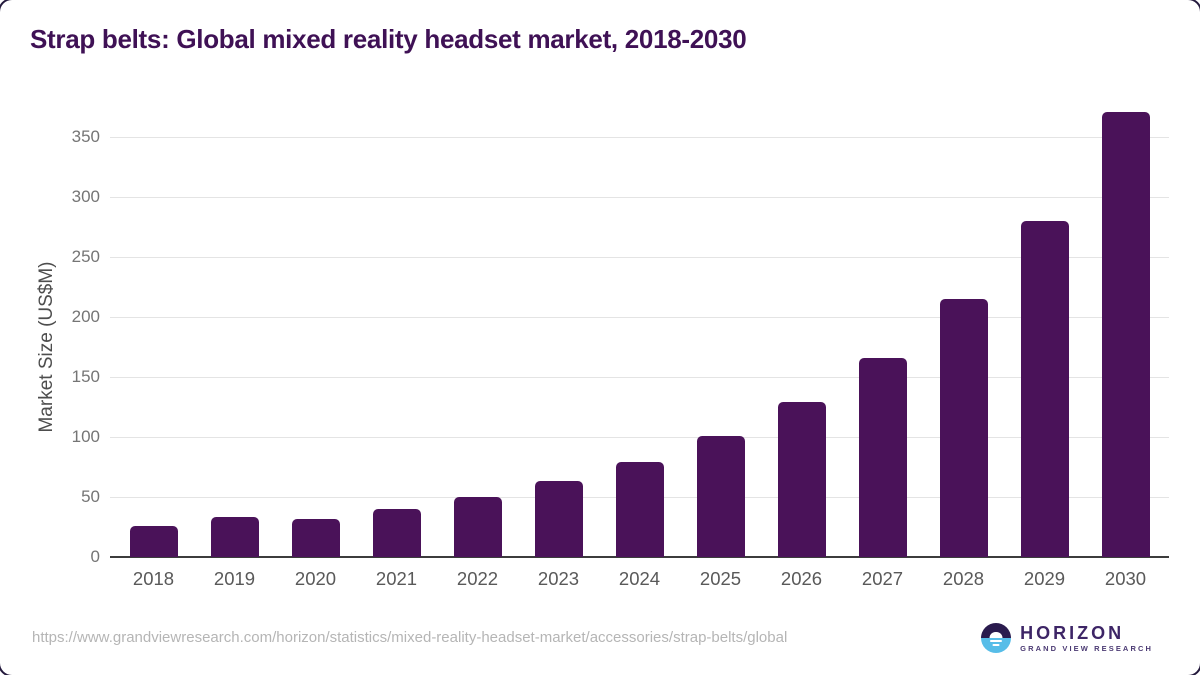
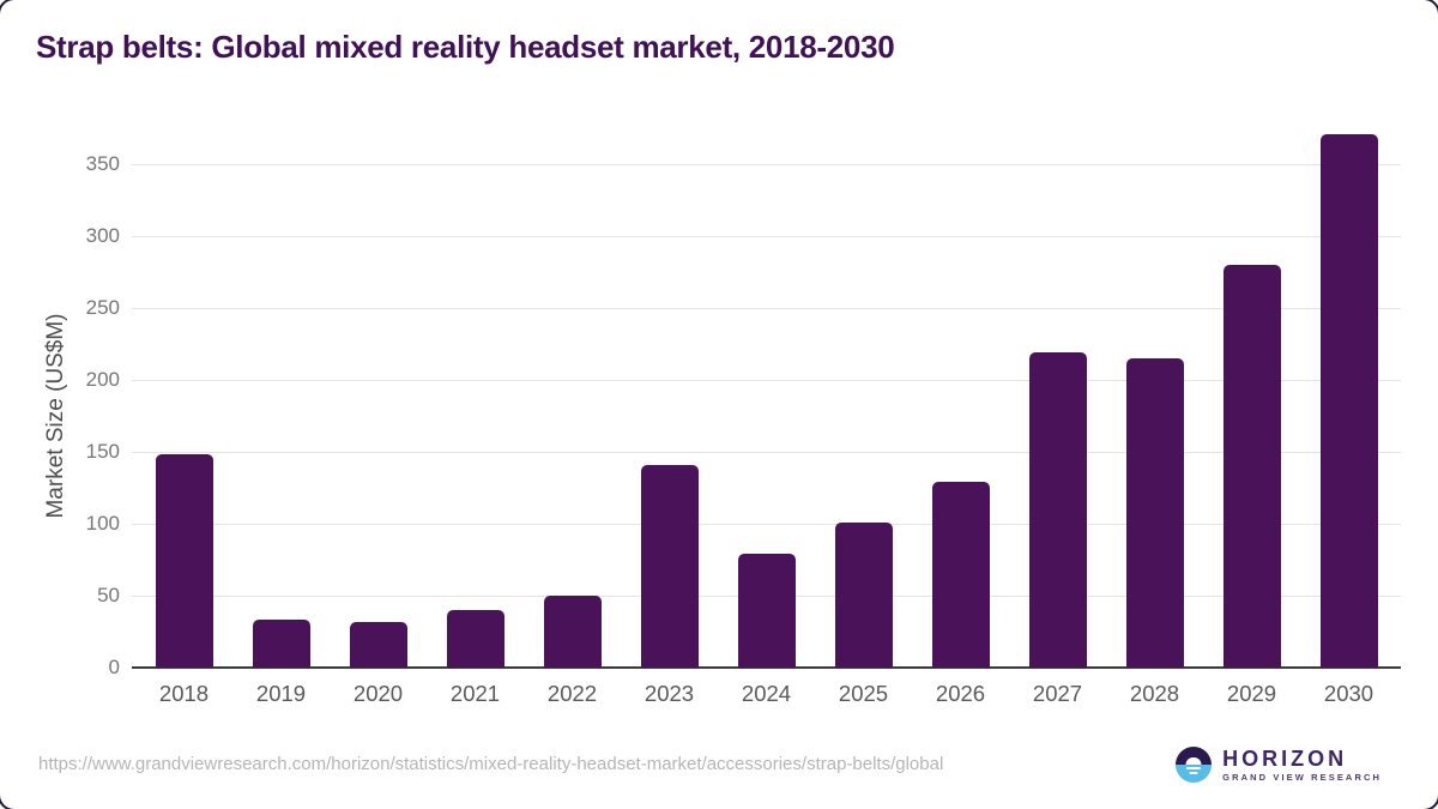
2018: 26 -> 148
2023: 63 -> 141
2027: 166 -> 219
